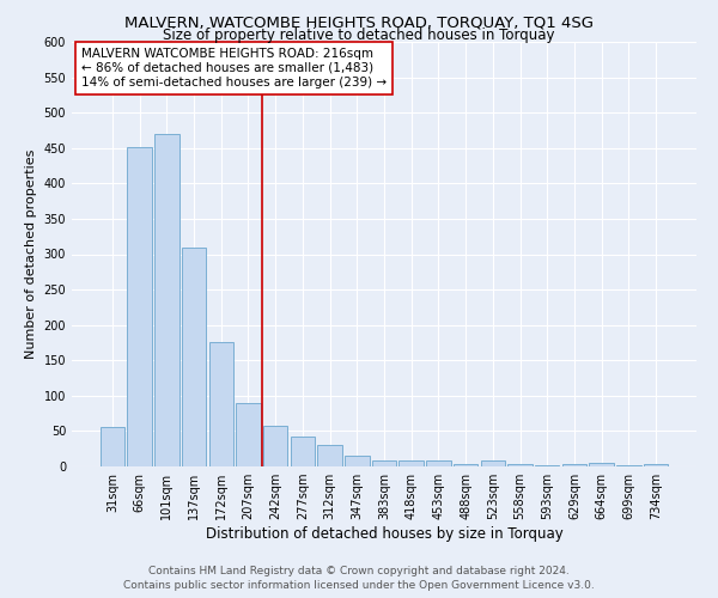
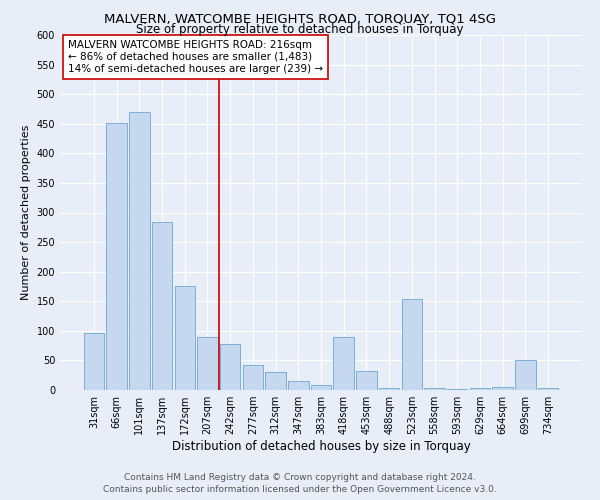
31sqm: 55 -> 96
137sqm: 310 -> 284
242sqm: 58 -> 78
418sqm: 8 -> 90
453sqm: 8 -> 32
523sqm: 8 -> 154
699sqm: 2 -> 50
